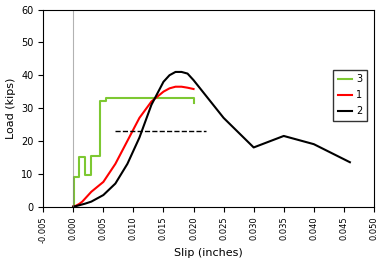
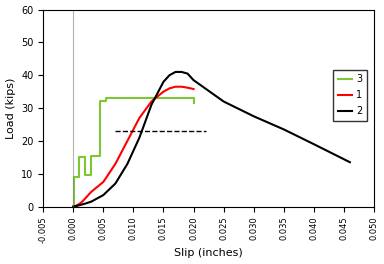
2/0.025: 27.0 -> 32.0
2/0.030: 18.0 -> 27.5
2/0.035: 21.5 -> 23.5
